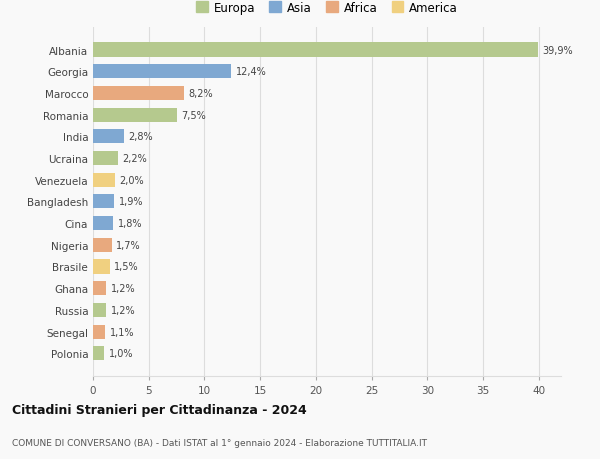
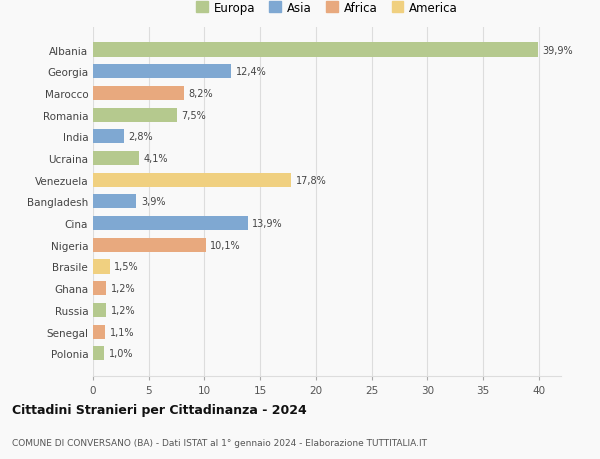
Ucraina: 2,2% -> 4,1%
Venezuela: 2,0% -> 17,8%
Bangladesh: 1,9% -> 3,9%
Cina: 1,8% -> 13,9%
Nigeria: 1,7% -> 10,1%
